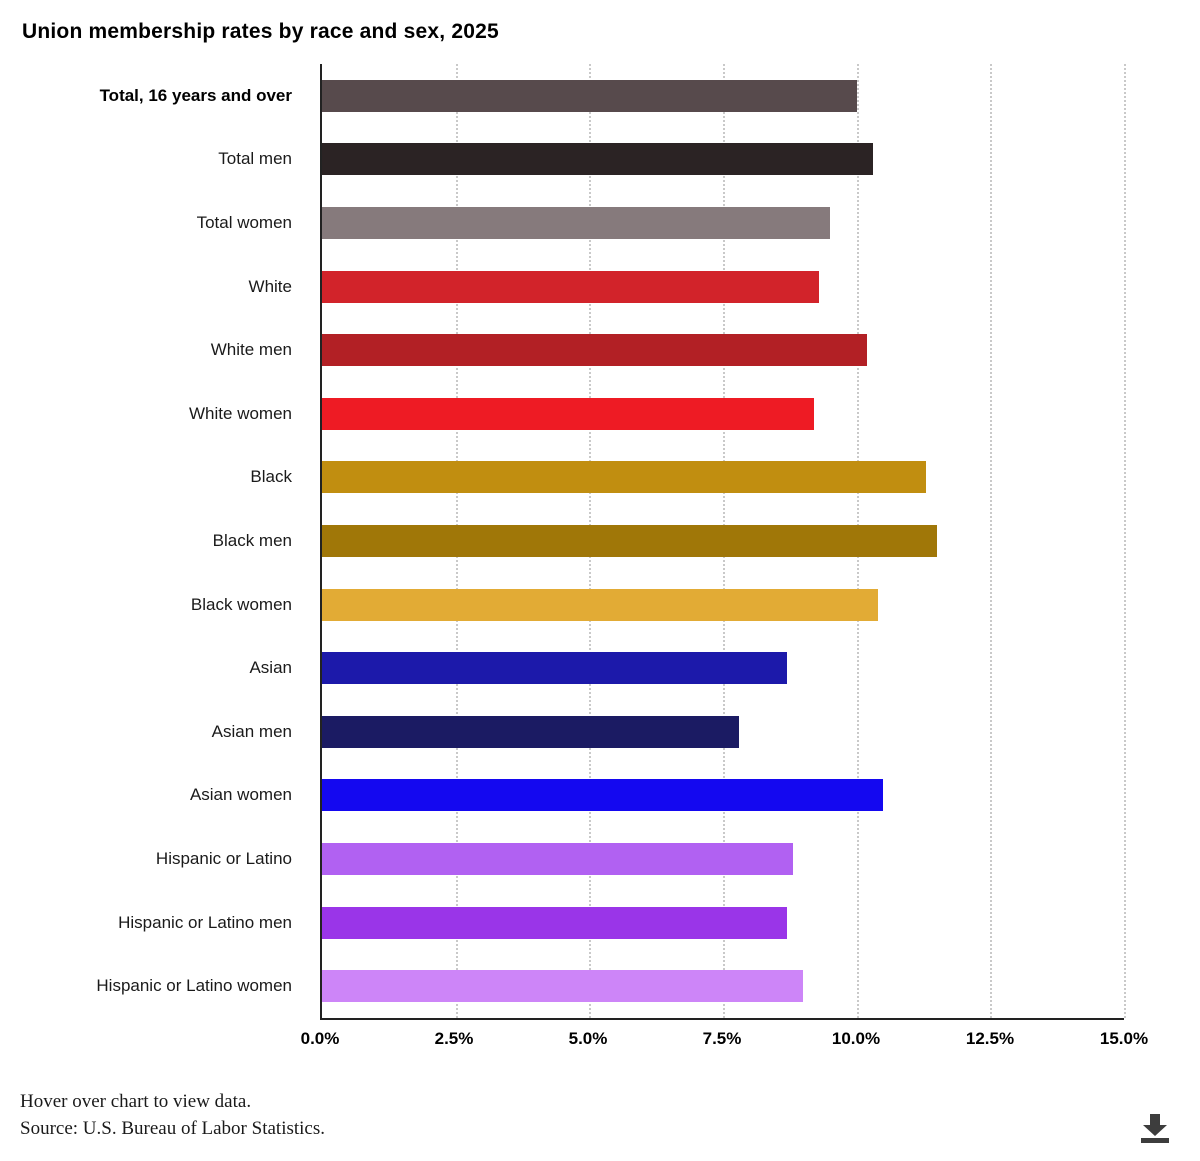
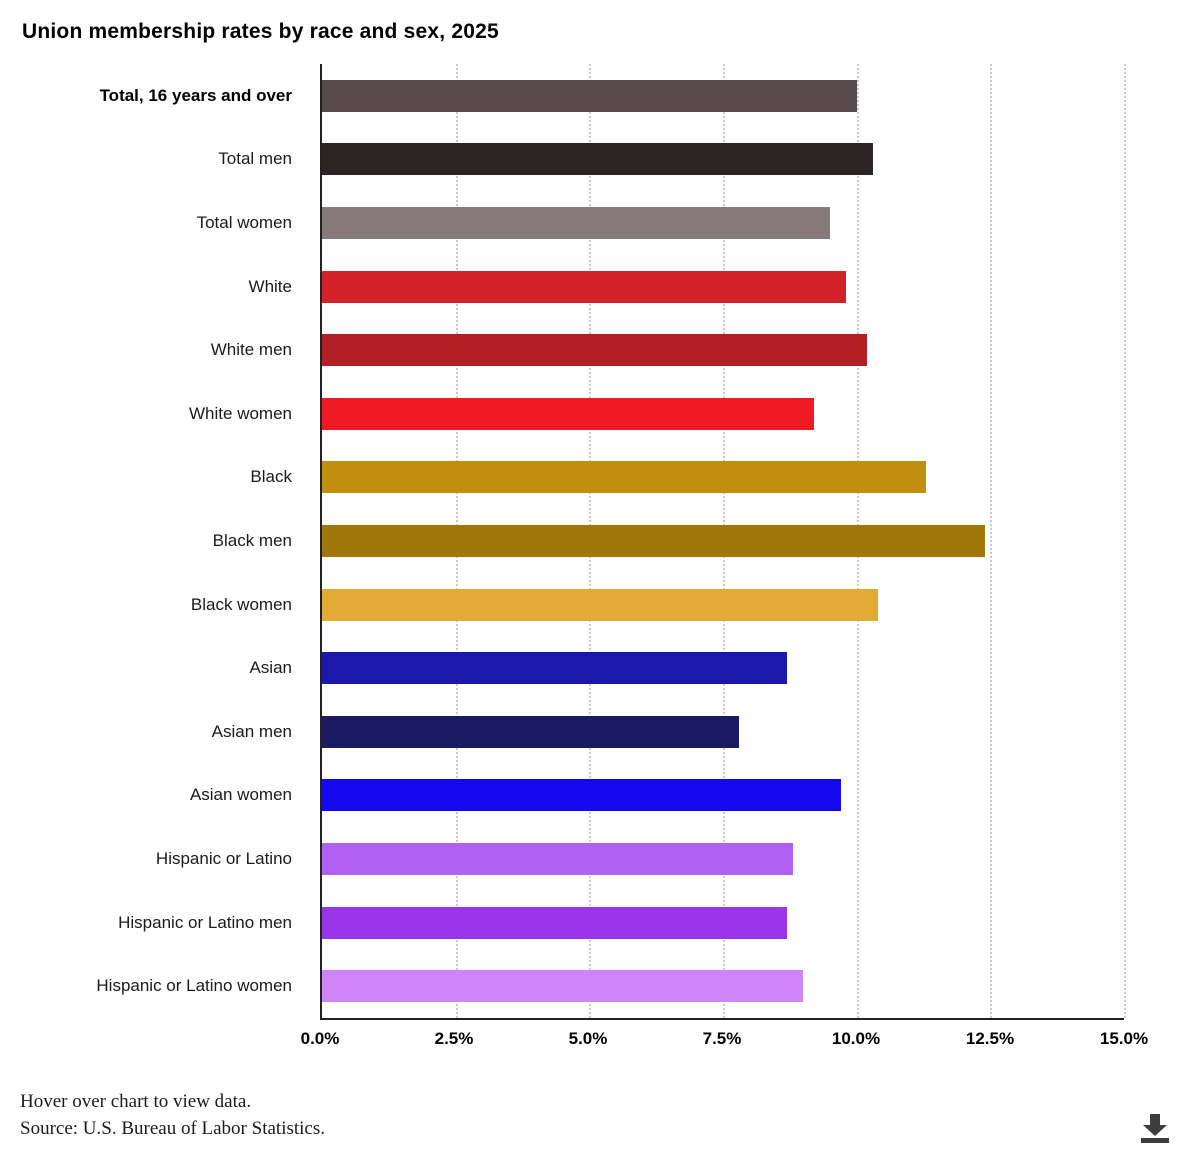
White: 9.3% -> 9.8%
Black men: 11.5% -> 12.4%
Asian women: 10.5% -> 9.7%
